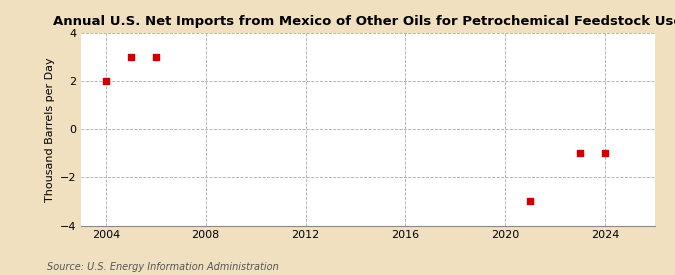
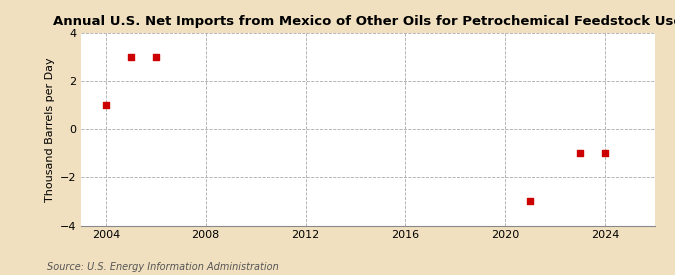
2004: 2 -> 1
